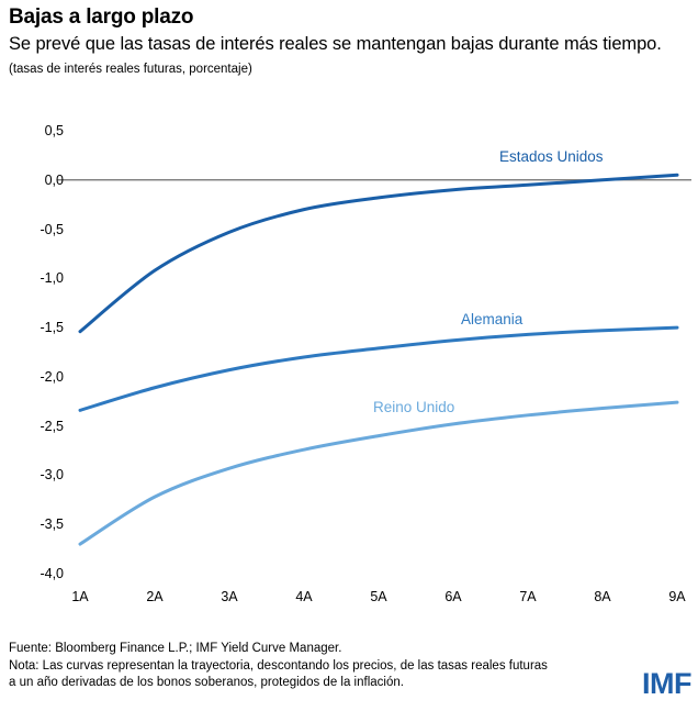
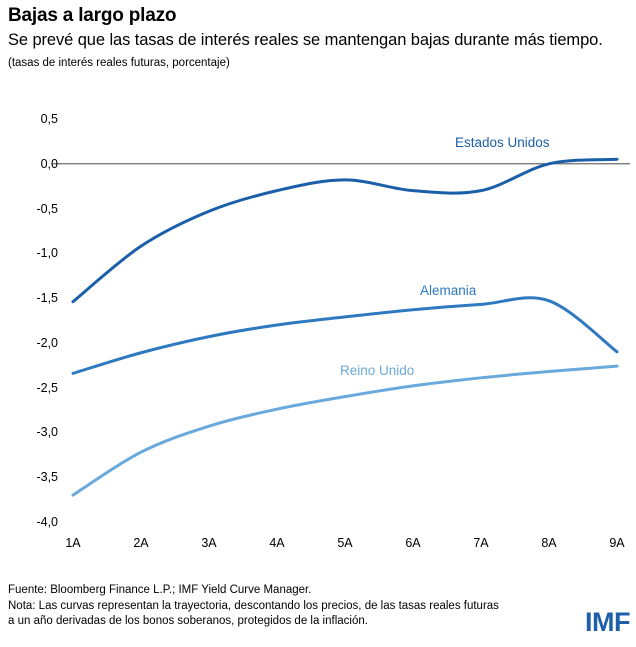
Estados Unidos/6A: -0,1 -> -0,3
Estados Unidos/7A: -0,1 -> -0,3
Alemania/9A: -1,5 -> -2,1
